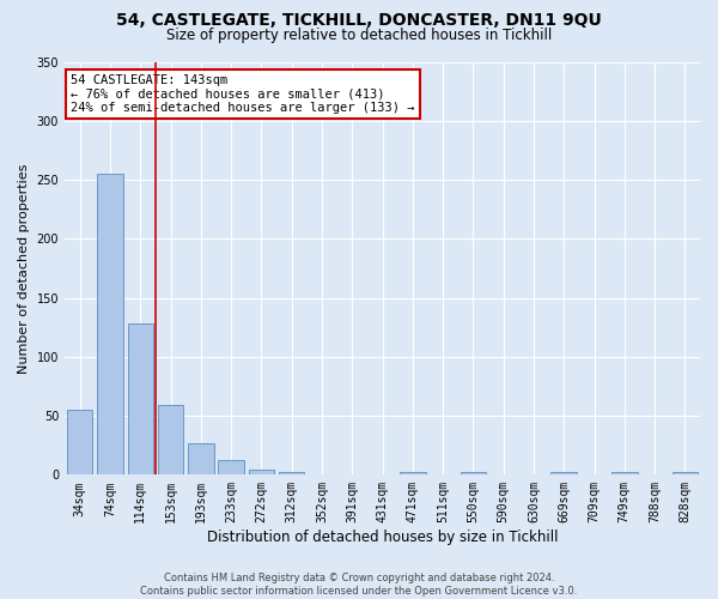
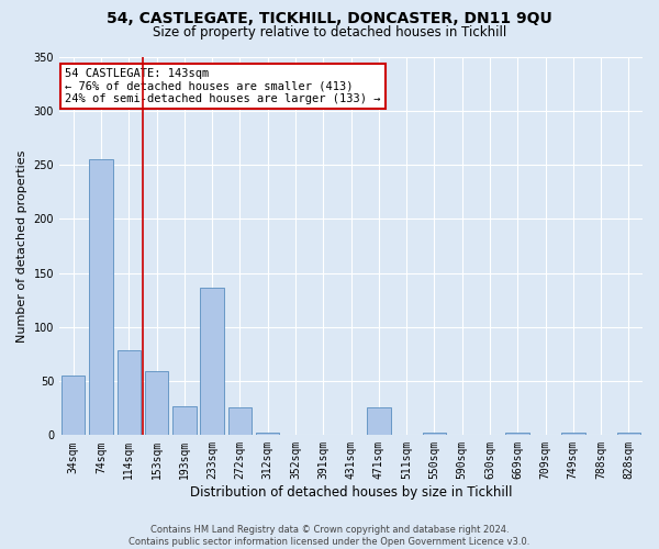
114sqm: 128 -> 78
233sqm: 13 -> 136
272sqm: 4 -> 26
471sqm: 2 -> 26
